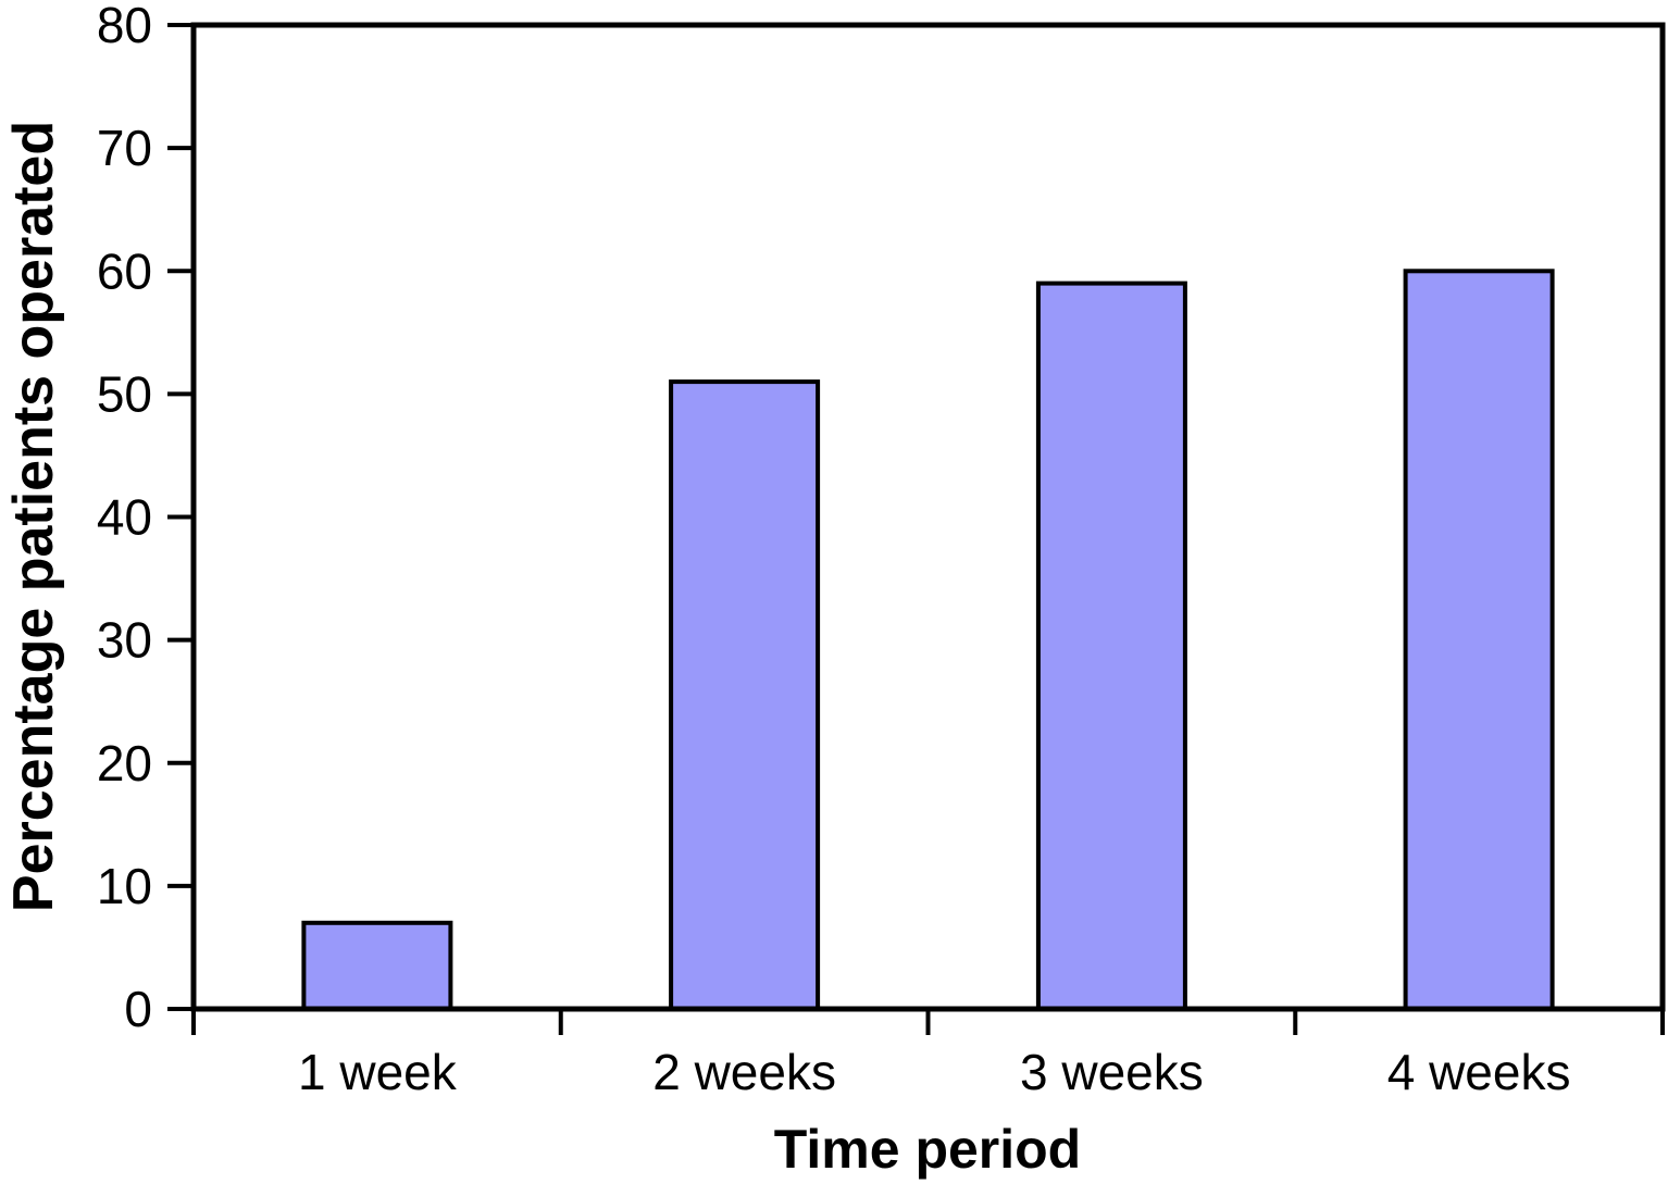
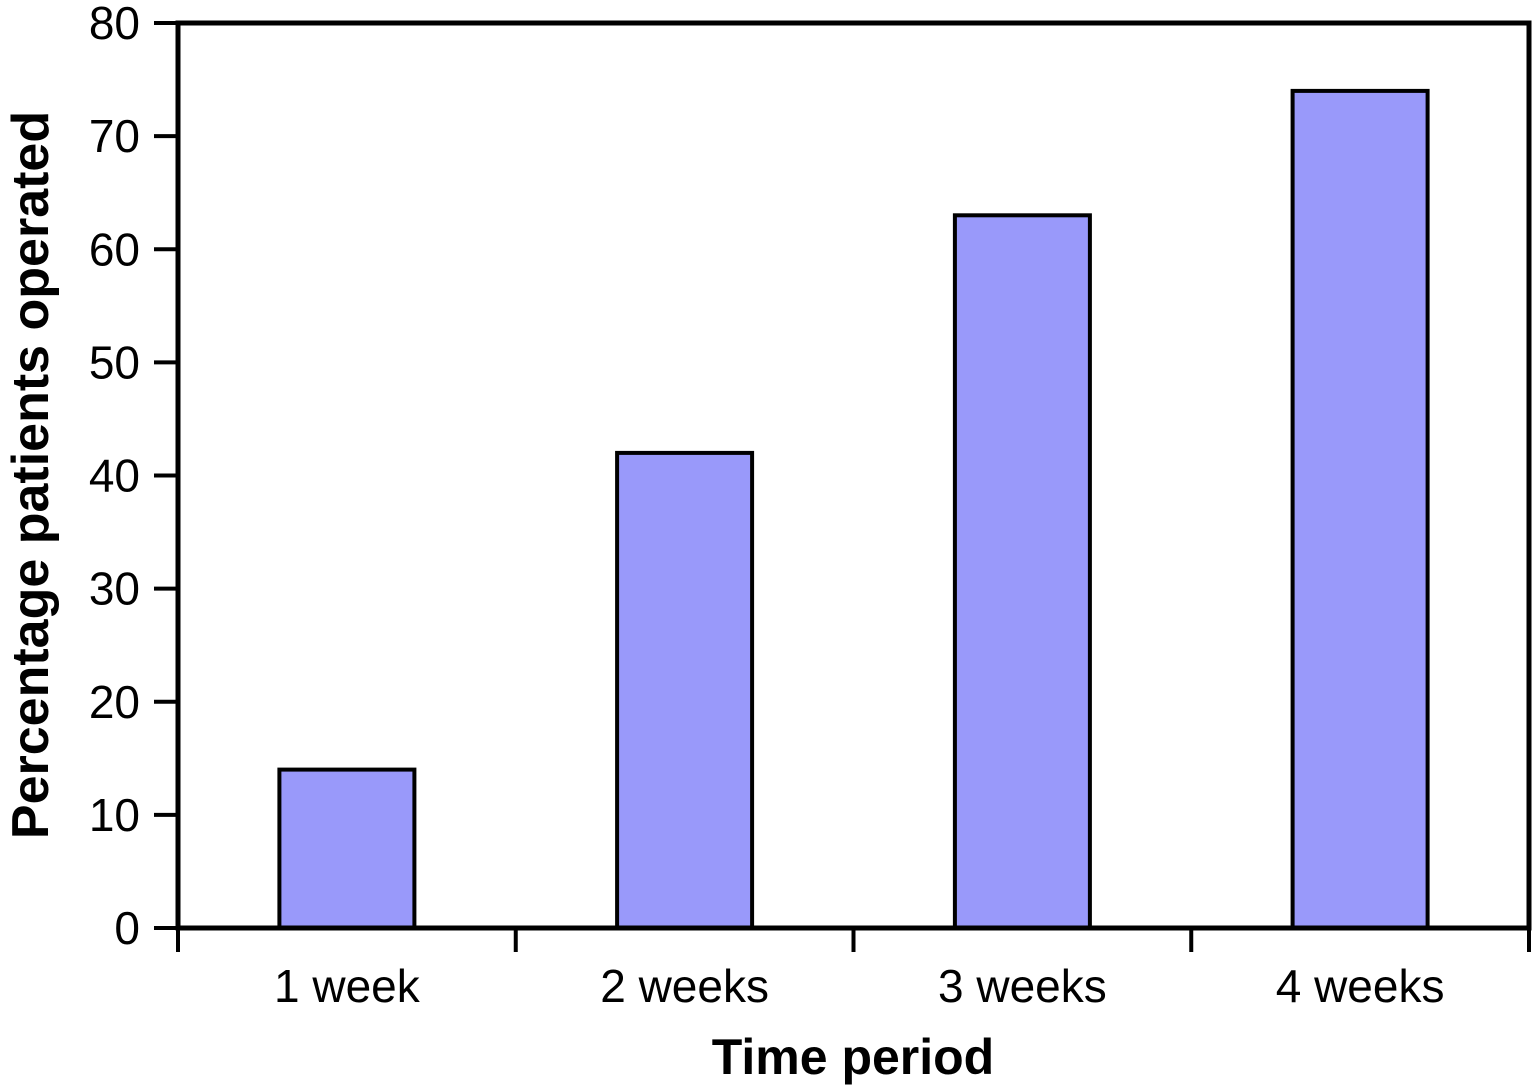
1 week: 7 -> 14
2 weeks: 51 -> 42
3 weeks: 59 -> 63
4 weeks: 60 -> 74
